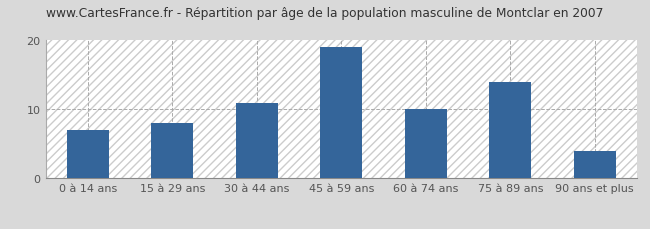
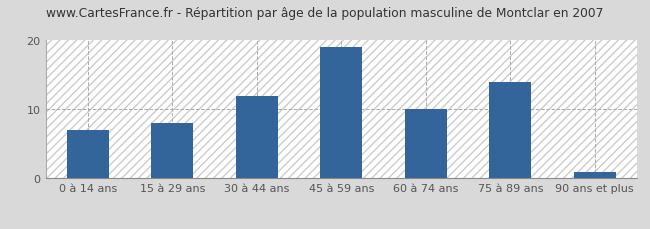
30 à 44 ans: 11 -> 12
90 ans et plus: 4 -> 1
